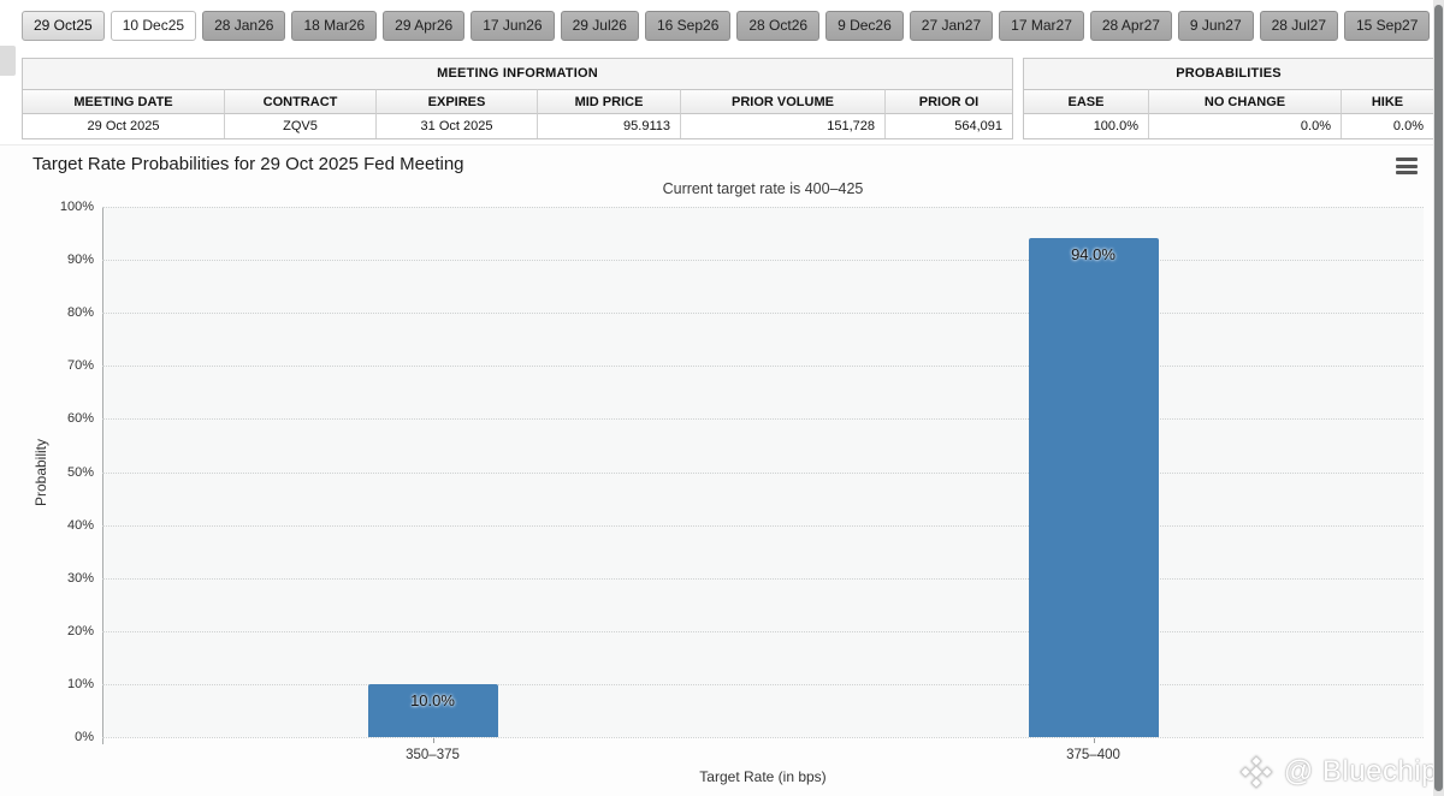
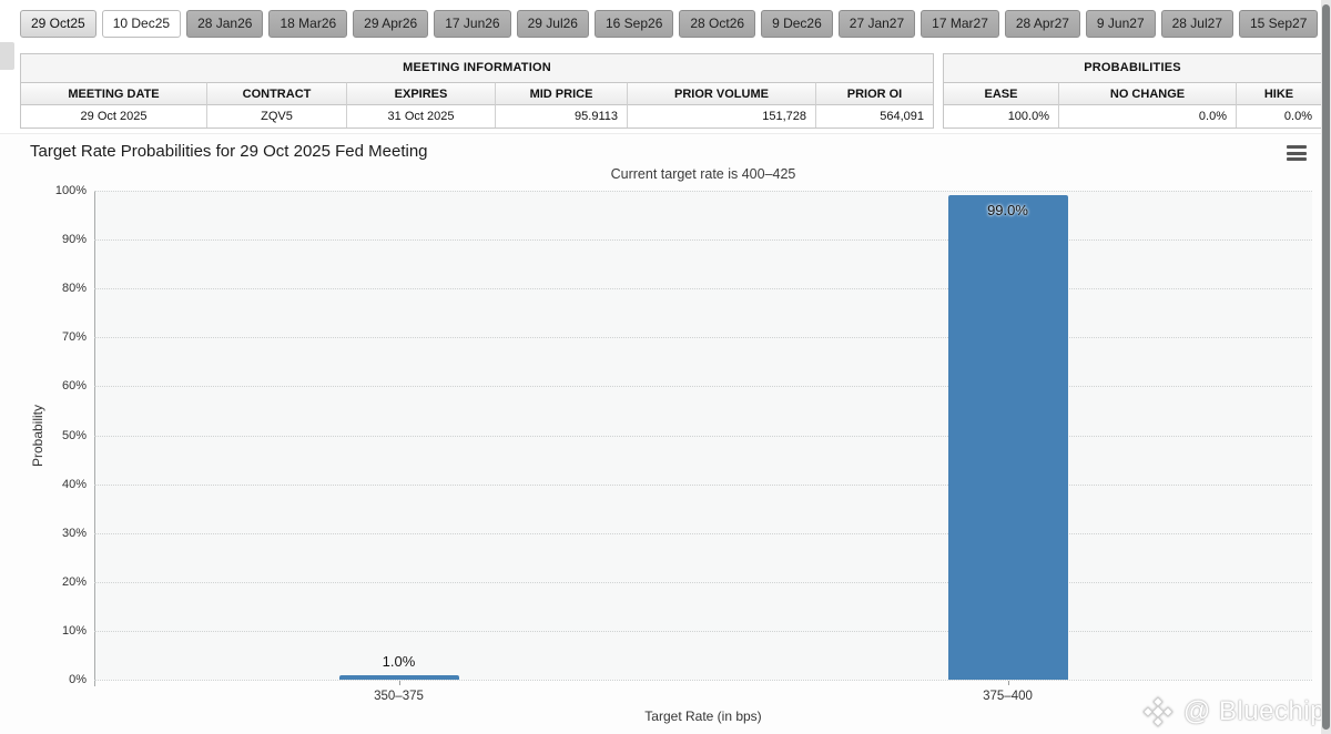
350–375: 10.0% -> 1.0%
375–400: 94.0% -> 99.0%
